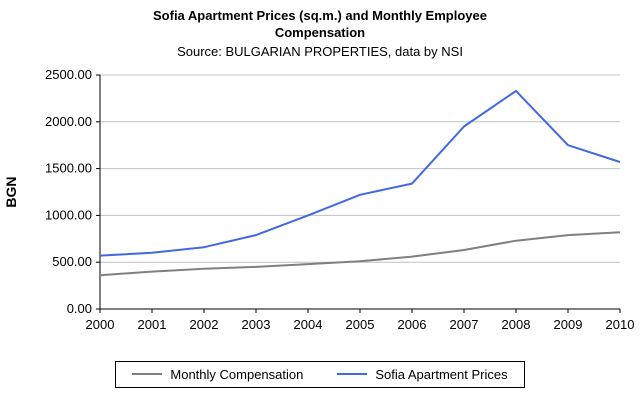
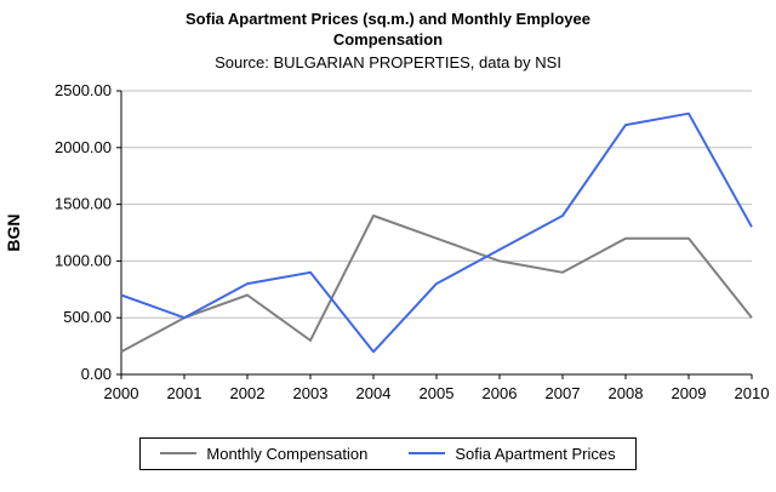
Monthly Compensation/2000: 400 -> 200
Sofia Apartment Prices/2000: 600 -> 700
Monthly Compensation/2001: 400 -> 500
Sofia Apartment Prices/2001: 600 -> 500
Monthly Compensation/2002: 400 -> 700
Sofia Apartment Prices/2002: 700 -> 800
Monthly Compensation/2003: 400 -> 300
Sofia Apartment Prices/2003: 800 -> 900
Monthly Compensation/2004: 500 -> 1400
Sofia Apartment Prices/2004: 1000 -> 200
Monthly Compensation/2005: 500 -> 1200
Sofia Apartment Prices/2005: 1200 -> 800
Monthly Compensation/2006: 600 -> 1000
Sofia Apartment Prices/2006: 1300 -> 1100
Monthly Compensation/2007: 600 -> 900
Sofia Apartment Prices/2007: 2000 -> 1400
Monthly Compensation/2008: 700 -> 1200
Sofia Apartment Prices/2008: 2300 -> 2200
Monthly Compensation/2009: 800 -> 1200
Sofia Apartment Prices/2009: 1800 -> 2300
Monthly Compensation/2010: 800 -> 500
Sofia Apartment Prices/2010: 1600 -> 1300
